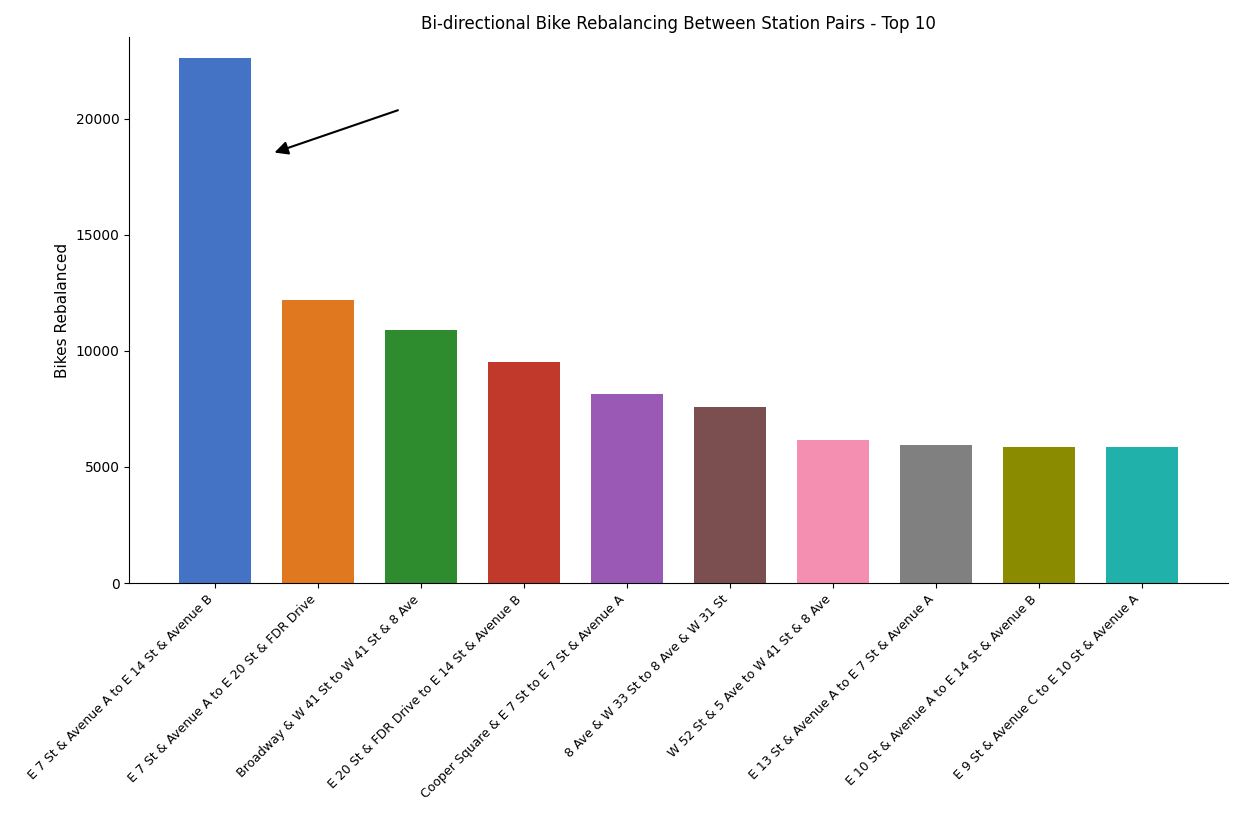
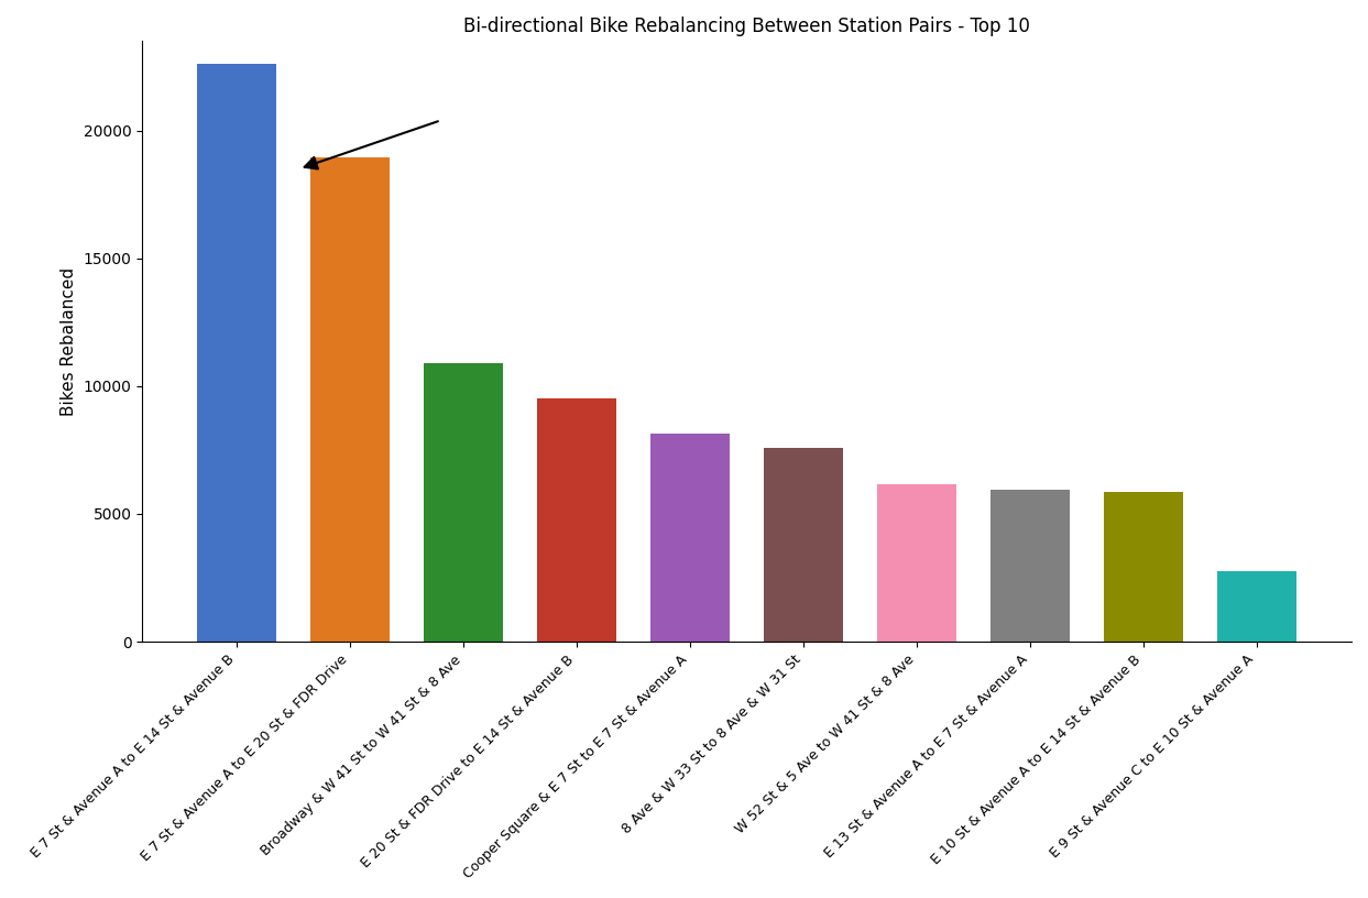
E 7 St & Avenue A to E 20 St & FDR Drive: 12200 -> 18950
E 9 St & Avenue C to E 10 St & Avenue A: 5850 -> 2750
